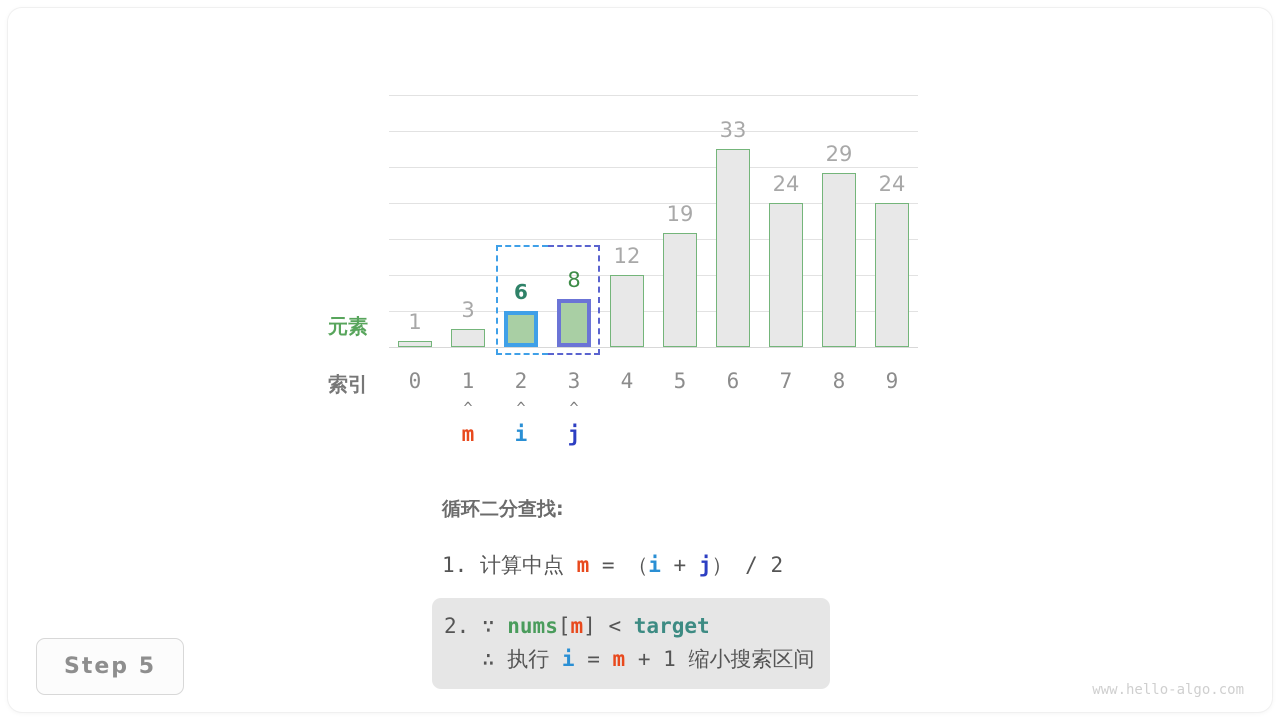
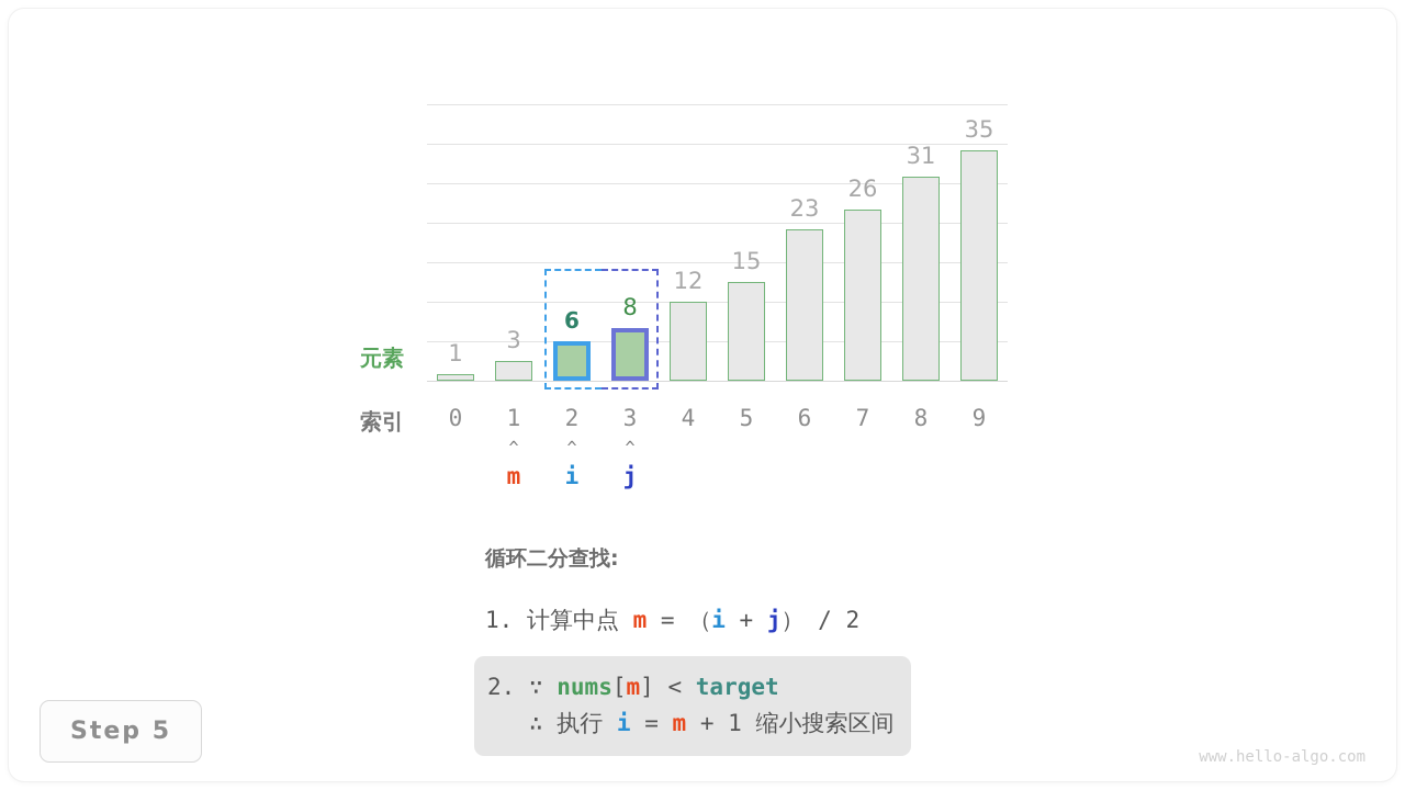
5: 19 -> 15
6: 33 -> 23
7: 24 -> 26
8: 29 -> 31
9: 24 -> 35
